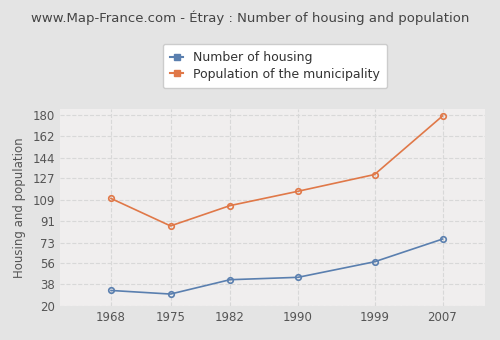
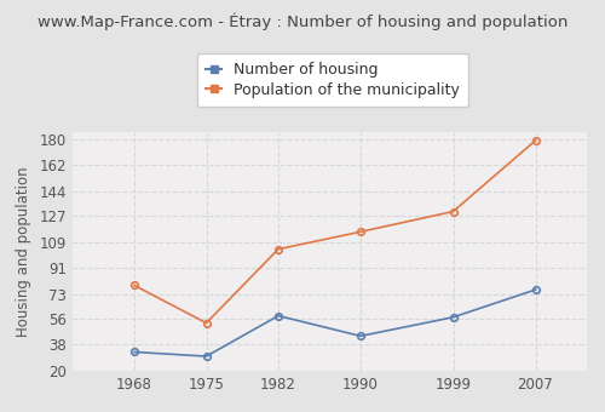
Population of the municipality/1968: 110 -> 79
Population of the municipality/1975: 87 -> 53
Number of housing/1982: 42 -> 58
